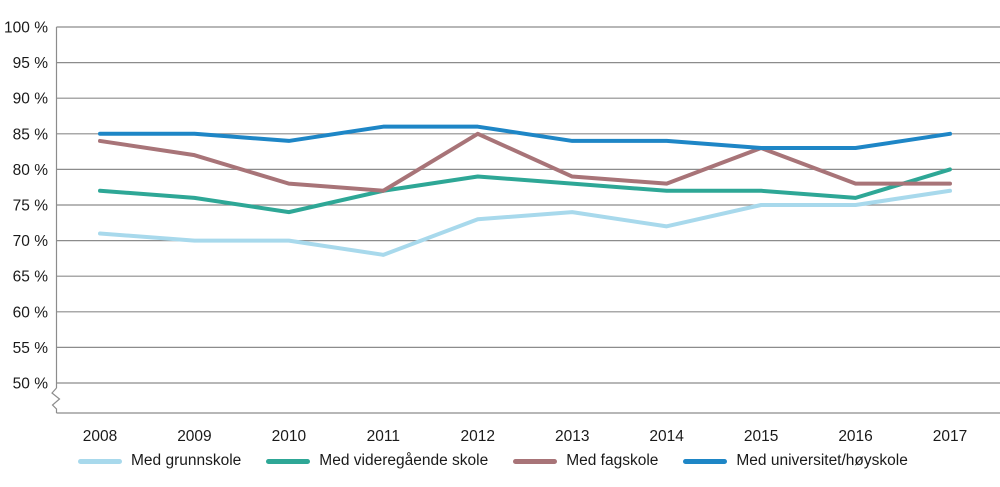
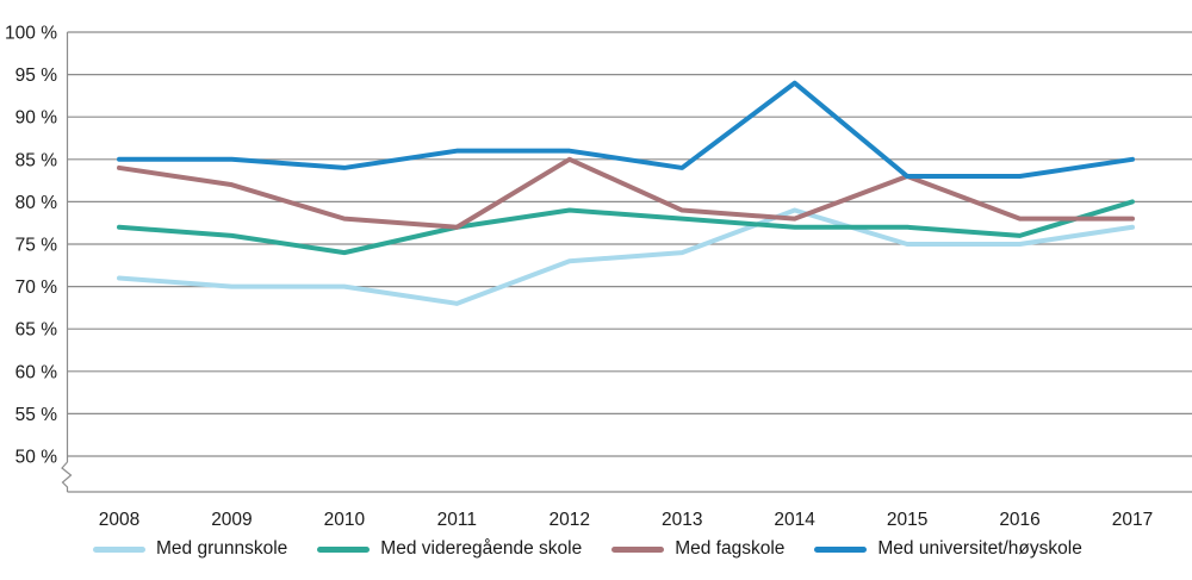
Med grunnskole/2014: 72% -> 79%
Med universitet/høyskole/2014: 84% -> 94%
